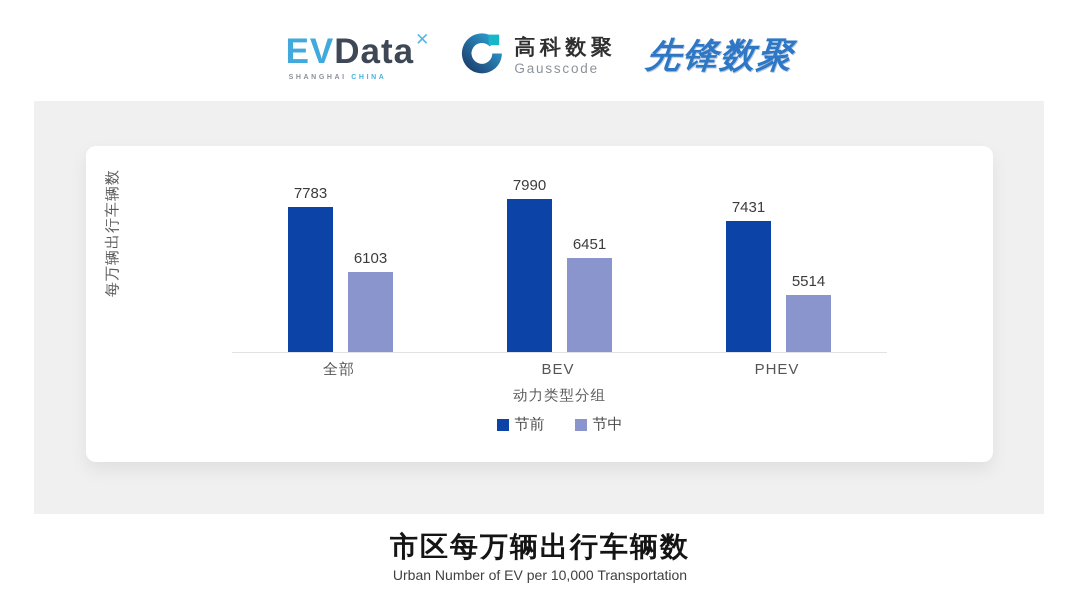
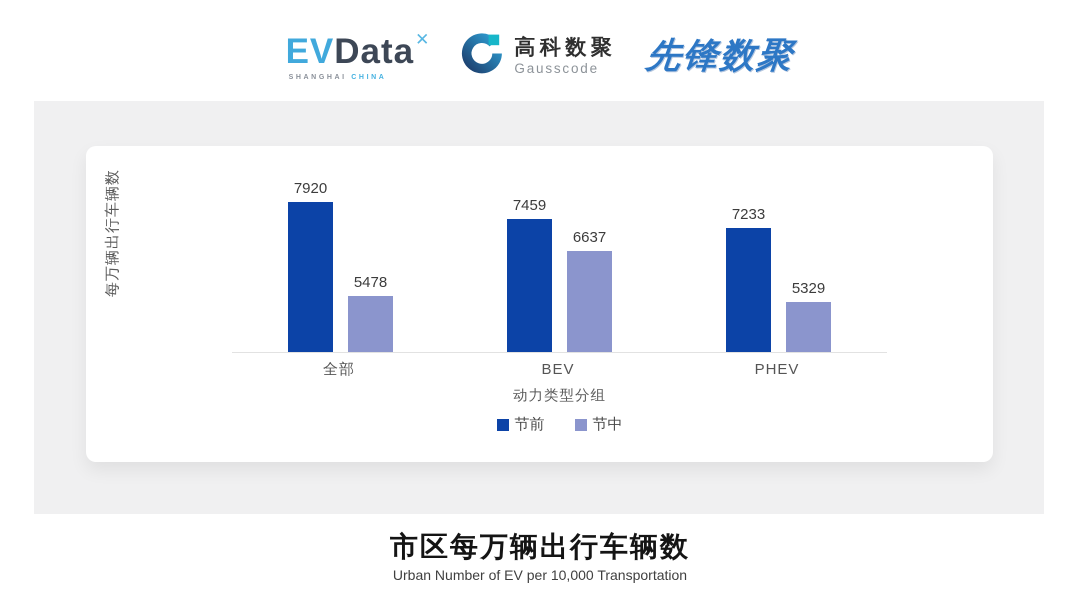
节前/全部: 7783 -> 7920
节中/全部: 6103 -> 5478
节前/BEV: 7990 -> 7459
节中/BEV: 6451 -> 6637
节前/PHEV: 7431 -> 7233
节中/PHEV: 5514 -> 5329
